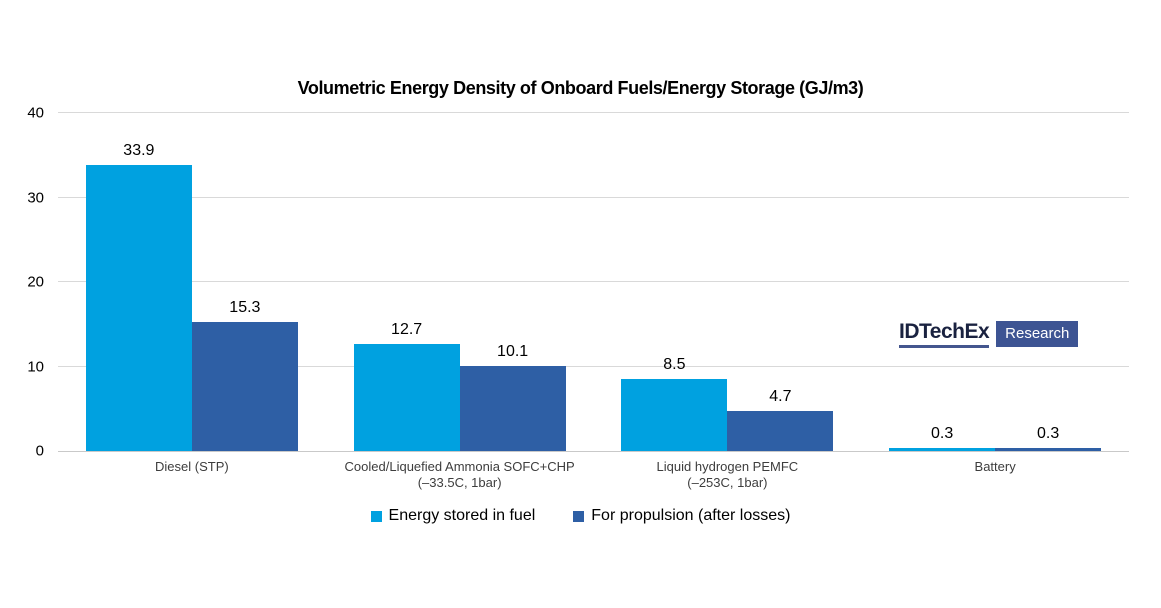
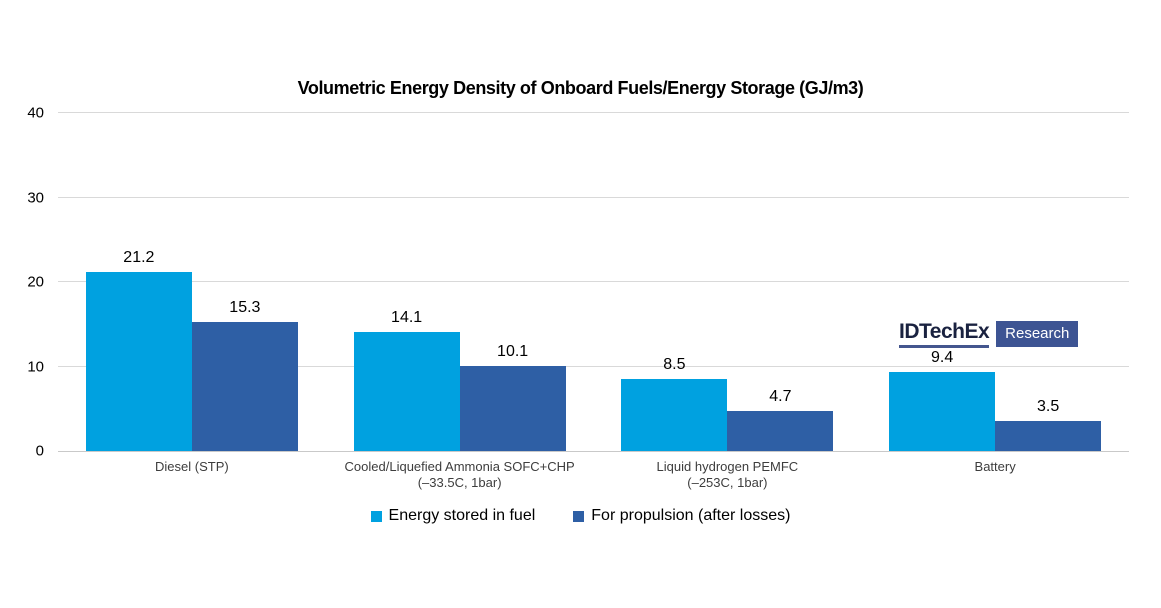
Energy stored in fuel/Diesel (STP): 33.9 -> 21.2
Energy stored in fuel/Cooled/Liquefied Ammonia SOFC+CHP (–33.5C, 1bar): 12.7 -> 14.1
Energy stored in fuel/Battery: 0.3 -> 9.4
For propulsion (after losses)/Battery: 0.3 -> 3.5
